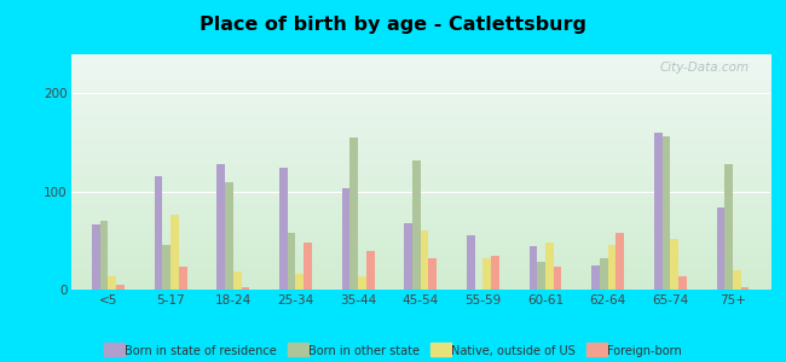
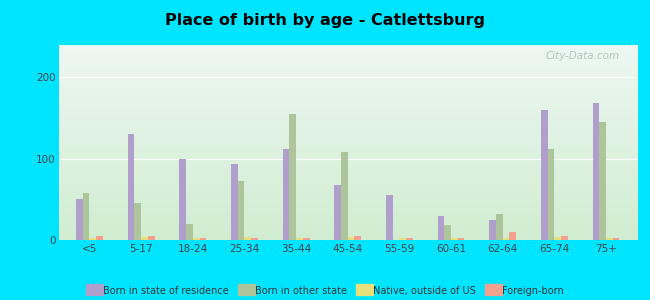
Born in state of residence/<5: 66 -> 50
Born in other state/<5: 70 -> 58
Native, outside of US/<5: 14 -> 3
Born in state of residence/5-17: 116 -> 130
Native, outside of US/5-17: 76 -> 4
Foreign-born/5-17: 24 -> 5
Born in state of residence/18-24: 128 -> 100
Born in other state/18-24: 110 -> 20
Native, outside of US/18-24: 18 -> 3
Born in state of residence/25-34: 124 -> 93
Born in other state/25-34: 58 -> 73
Native, outside of US/25-34: 16 -> 4
Foreign-born/25-34: 48 -> 3
Born in state of residence/35-44: 104 -> 112
Native, outside of US/35-44: 14 -> 3
Foreign-born/35-44: 40 -> 3
Born in other state/45-54: 132 -> 108
Native, outside of US/45-54: 60 -> 4
Foreign-born/45-54: 32 -> 5
Native, outside of US/55-59: 32 -> 3
Foreign-born/55-59: 34 -> 3
Born in state of residence/60-61: 44 -> 30
Born in other state/60-61: 28 -> 18
Native, outside of US/60-61: 48 -> 3
Foreign-born/60-61: 24 -> 3
Native, outside of US/62-64: 46 -> 3
Foreign-born/62-64: 58 -> 10
Born in other state/65-74: 156 -> 112
Native, outside of US/65-74: 52 -> 4
Foreign-born/65-74: 14 -> 5
Born in state of residence/75+: 84 -> 168
Born in other state/75+: 128 -> 145
Native, outside of US/75+: 20 -> 3
